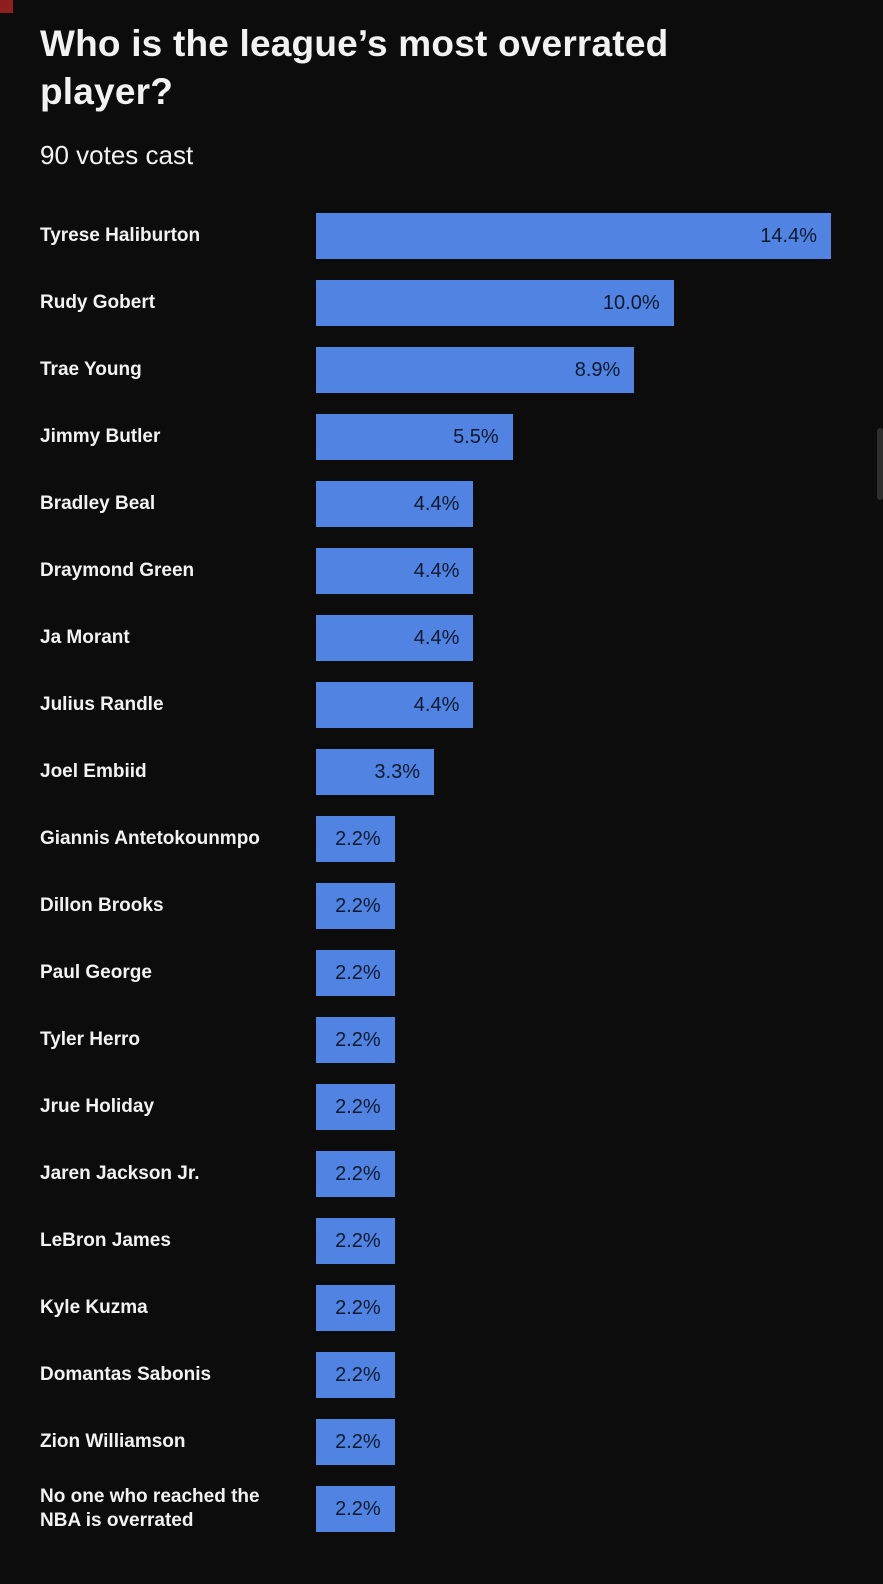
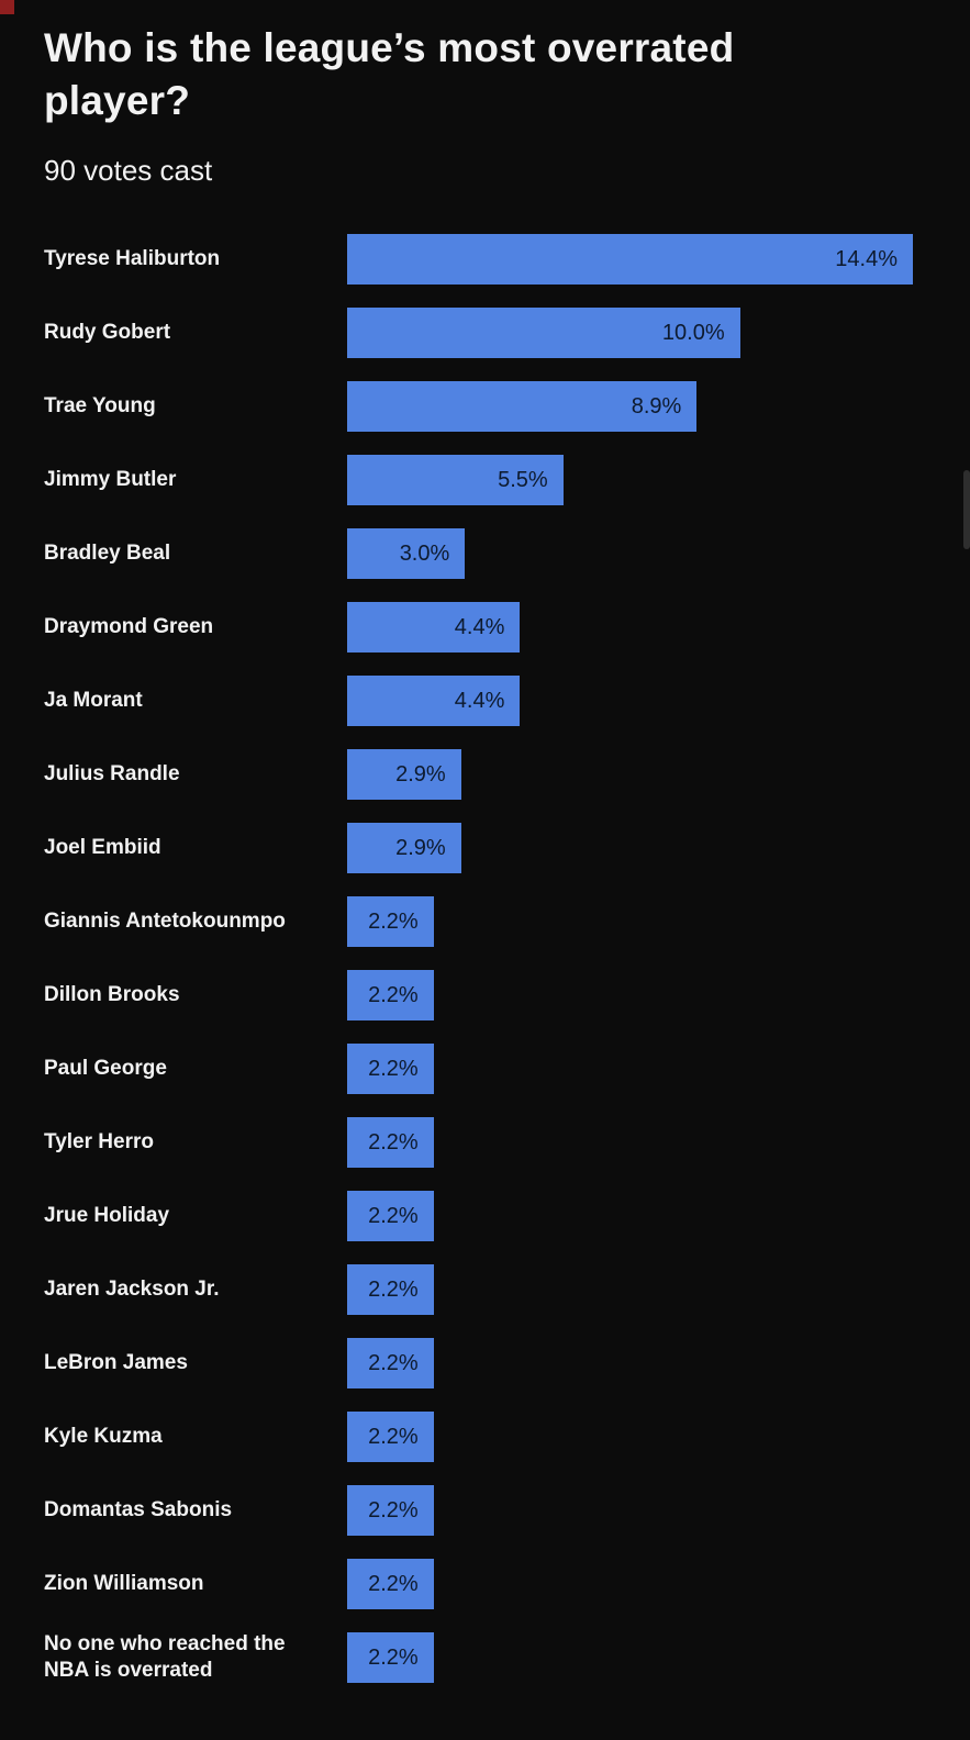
Bradley Beal: 4.4% -> 3.0%
Julius Randle: 4.4% -> 2.9%
Joel Embiid: 3.3% -> 2.9%
